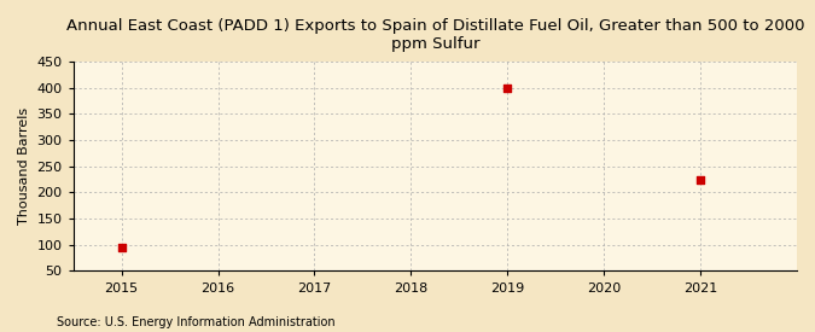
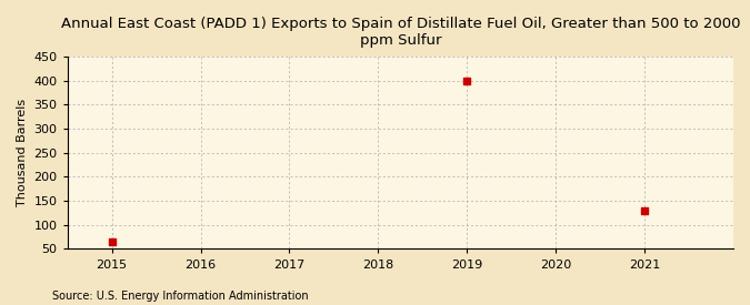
2015: 95 -> 65
2021: 225 -> 130
